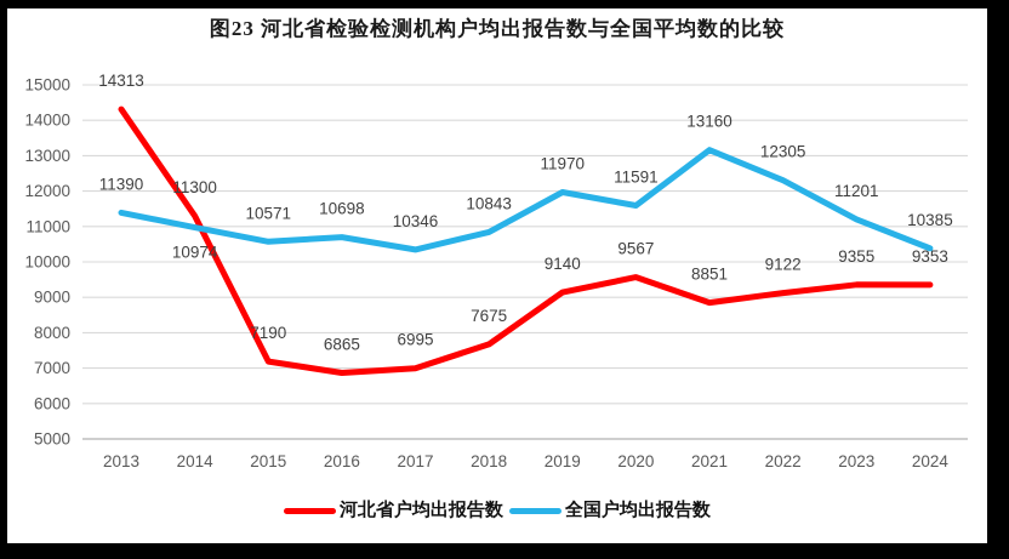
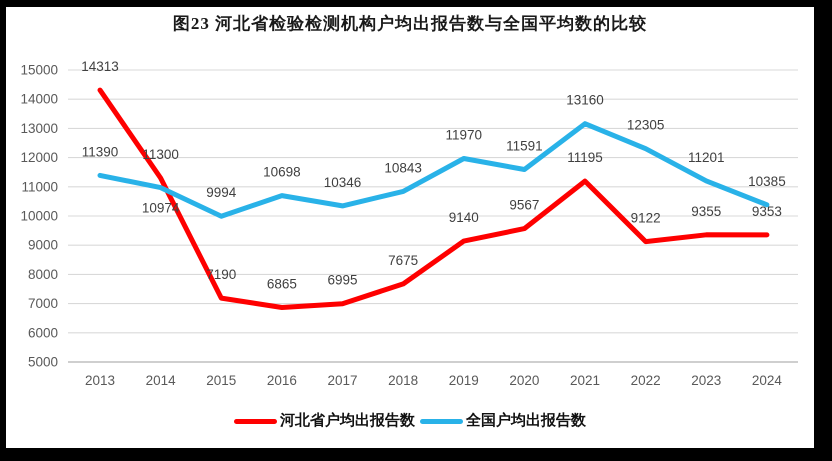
全国户均出报告数/2015: 10571 -> 9994
河北省户均出报告数/2021: 8851 -> 11195
